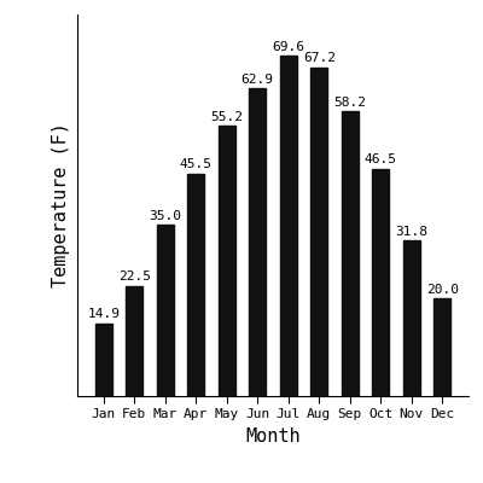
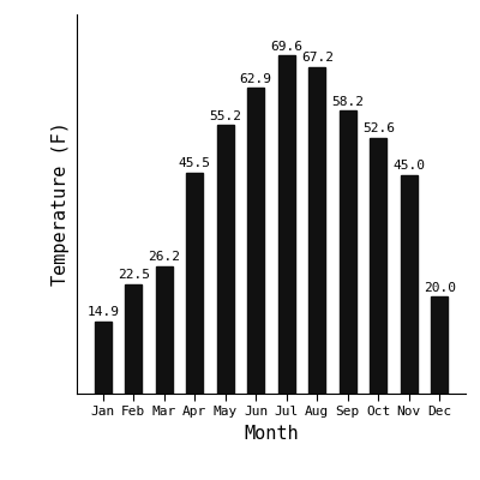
Mar: 35.0 -> 26.2
Oct: 46.5 -> 52.6
Nov: 31.8 -> 45.0
